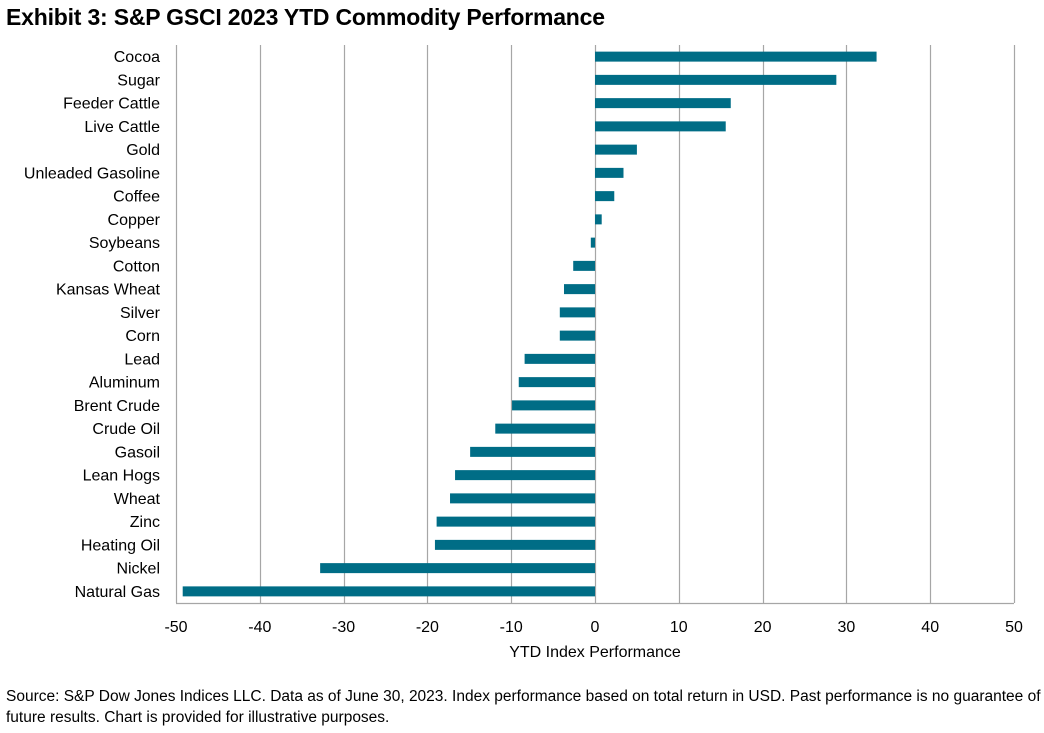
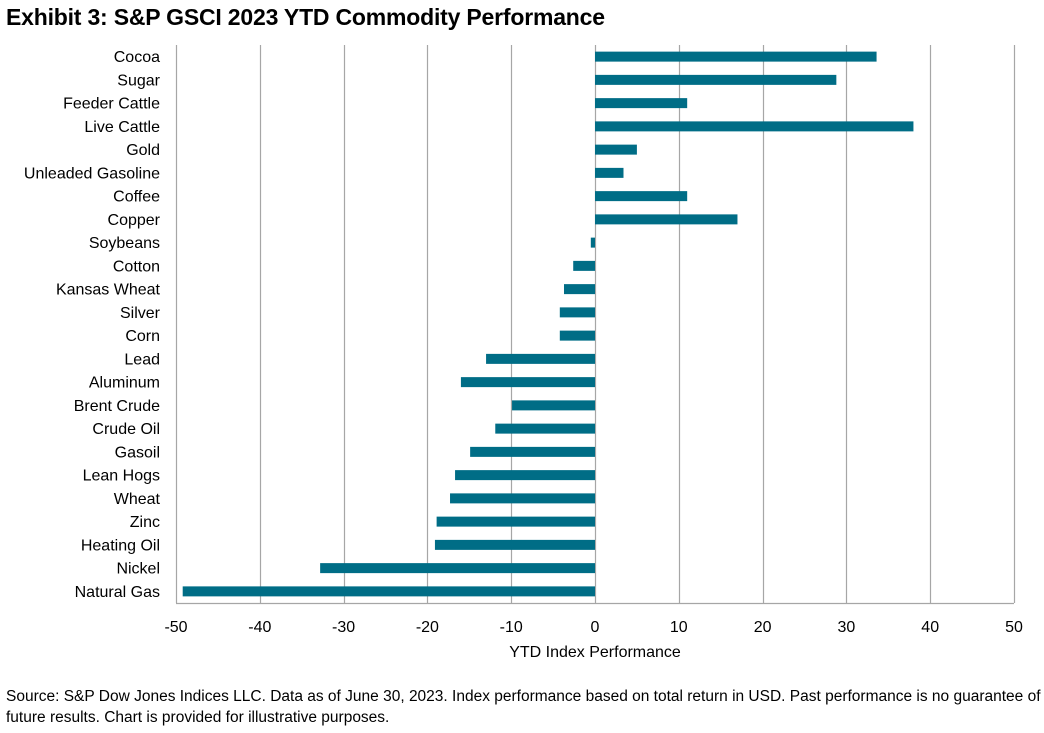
Feeder Cattle: 16 -> 11
Live Cattle: 16 -> 38
Coffee: 2 -> 11
Copper: 1 -> 17
Lead: -8 -> -13
Aluminum: -9 -> -16
